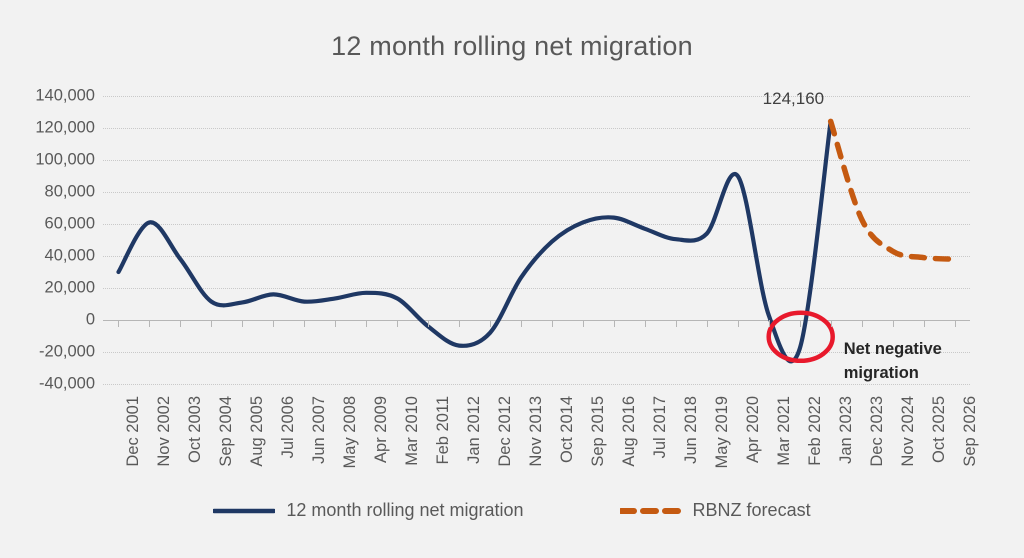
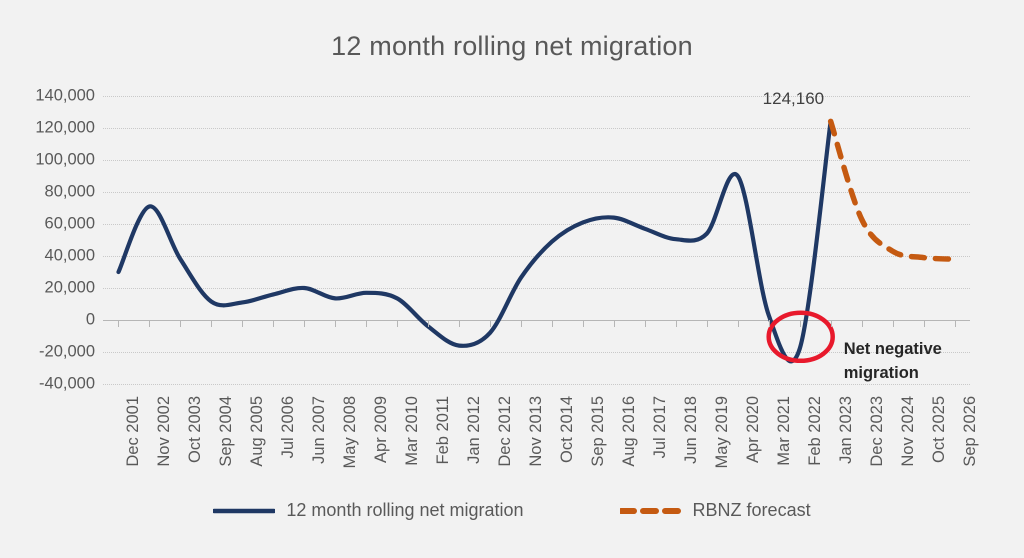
12 month rolling net migration/Nov 2002: 61000 -> 71000
12 month rolling net migration/Jun 2007: 12000 -> 20000
